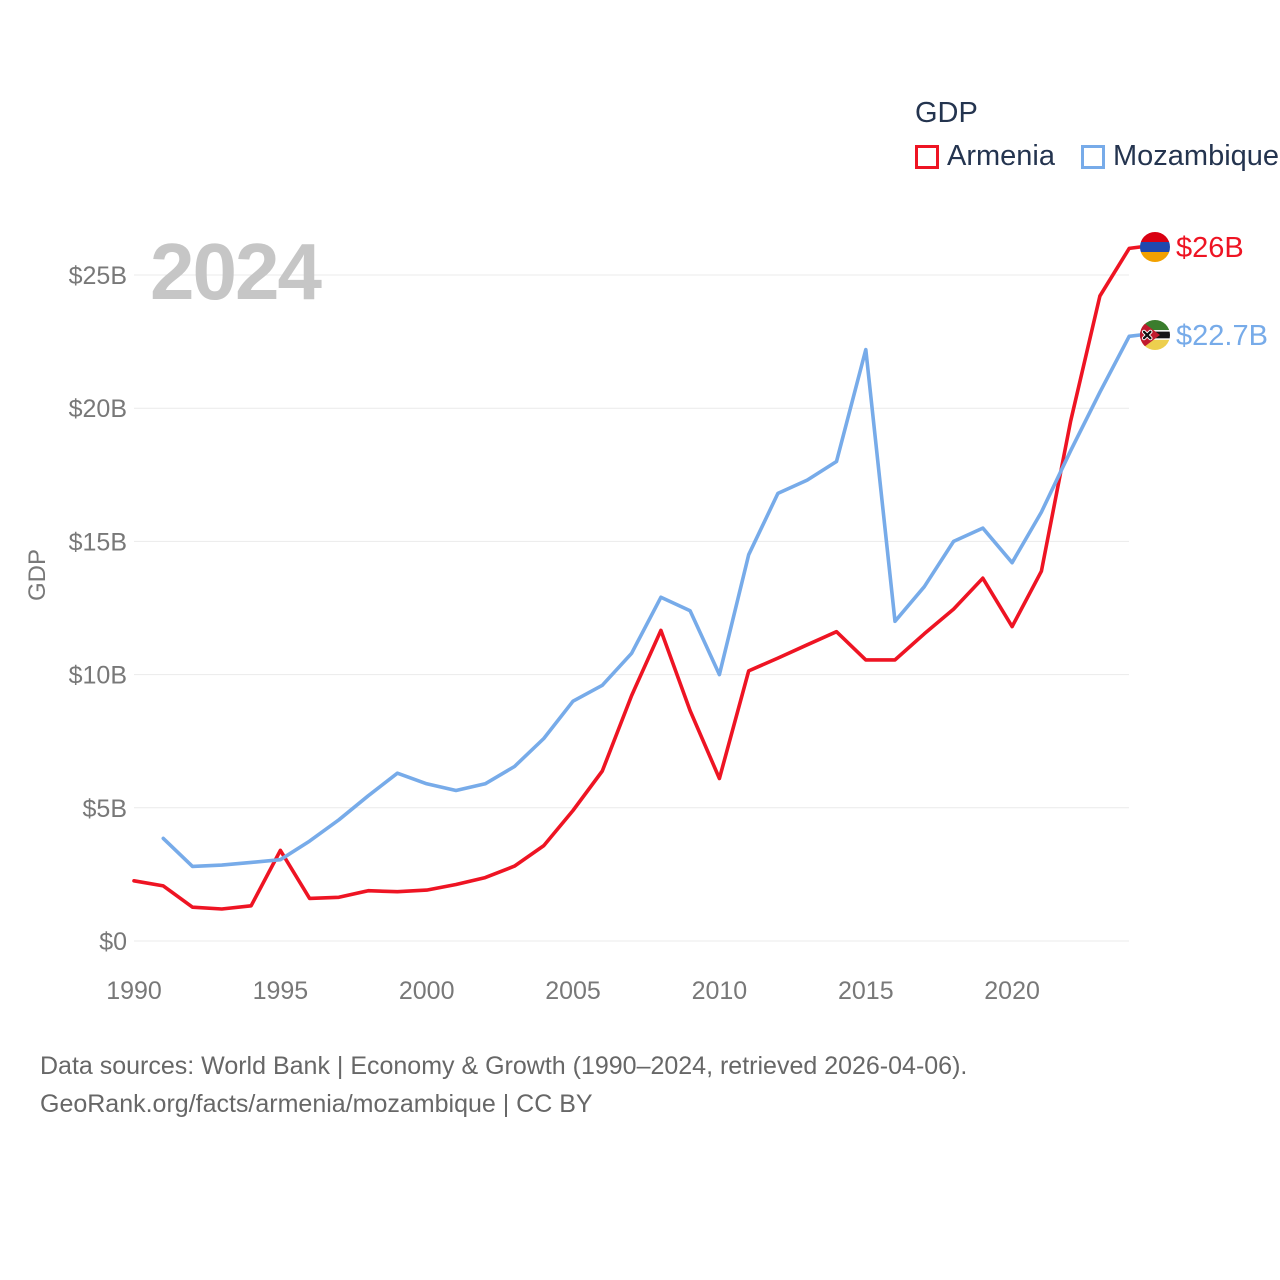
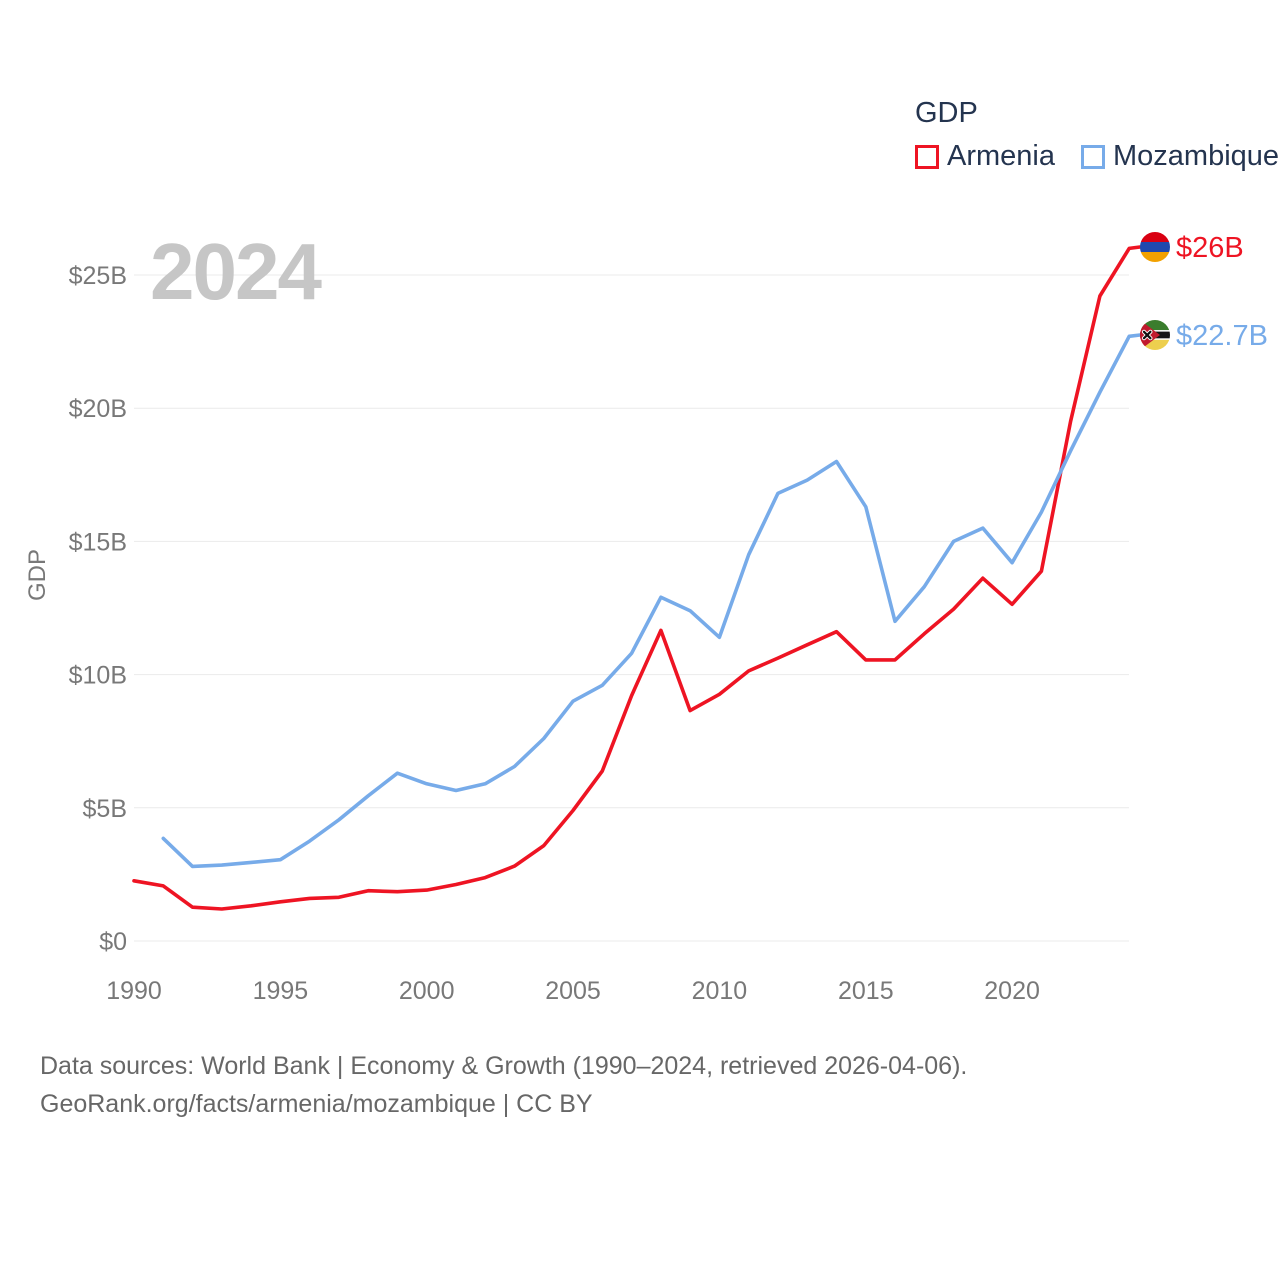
Armenia/1995: $3.4B -> $1.5B
Armenia/2010: $6.1B -> $9.3B
Mozambique/2010: $10.0B -> $11.4B
Mozambique/2015: $22.2B -> $16.3B
Armenia/2020: $11.8B -> $12.6B
